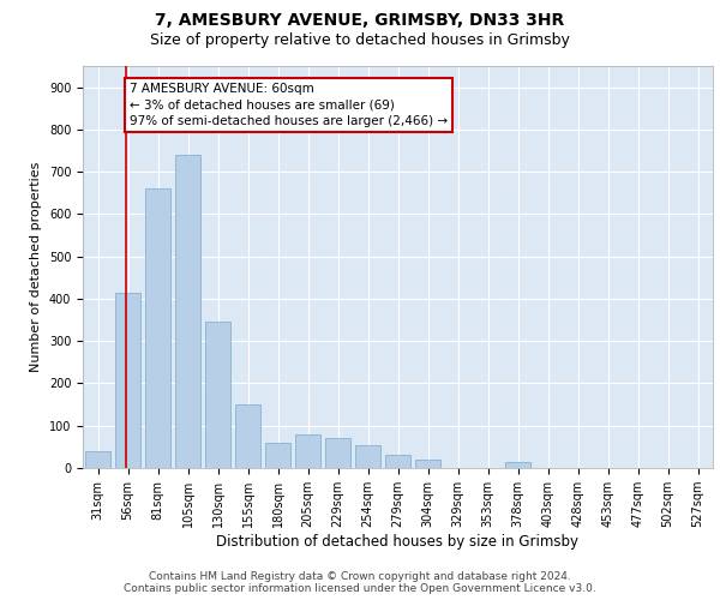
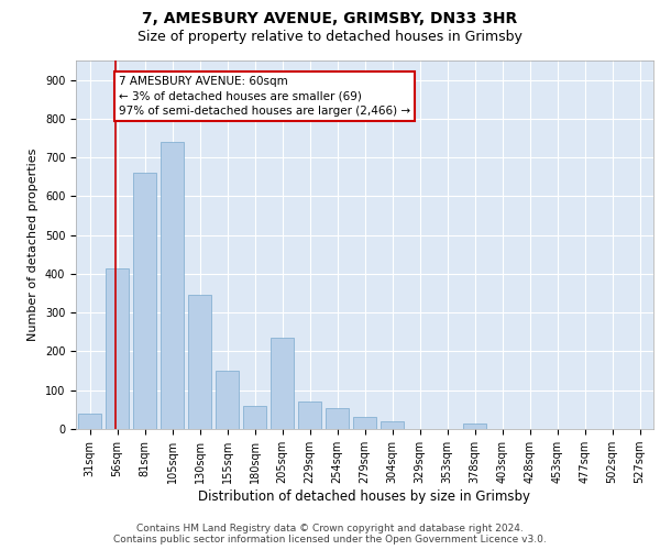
205sqm: 80 -> 235
